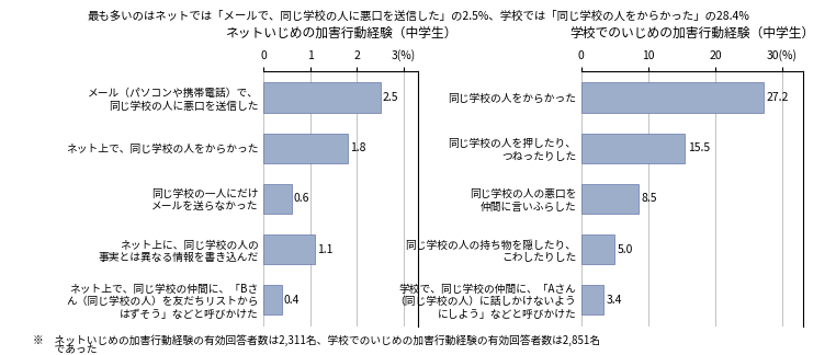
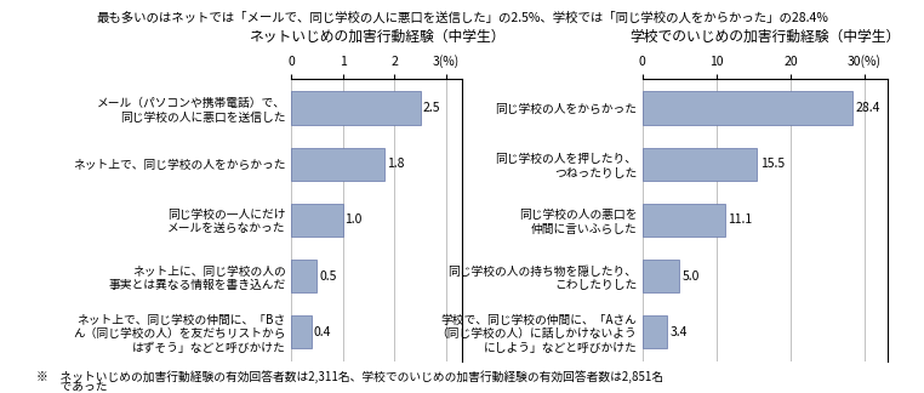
ネットいじめの加害行動経験（中学生）/同じ学校の一人にだけ メールを送らなかった: 0.6 -> 1.0
ネットいじめの加害行動経験（中学生）/ネット上に、同じ学校の人の 事実とは異なる情報を書き込んだ: 1.1 -> 0.5
学校でのいじめの加害行動経験（中学生）/同じ学校の人をからかった: 27.2 -> 28.4
学校でのいじめの加害行動経験（中学生）/同じ学校の人の悪口を 仲間に言いふらした: 8.5 -> 11.1
